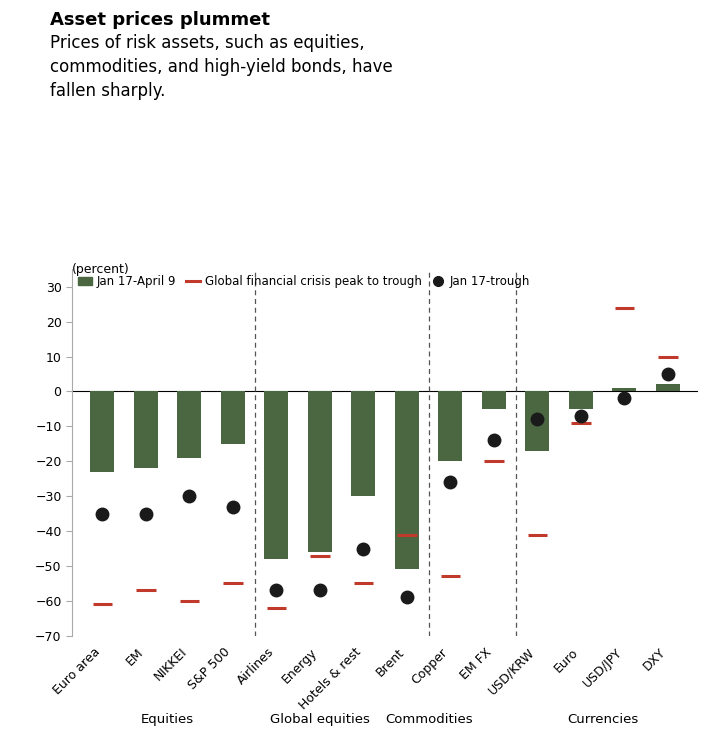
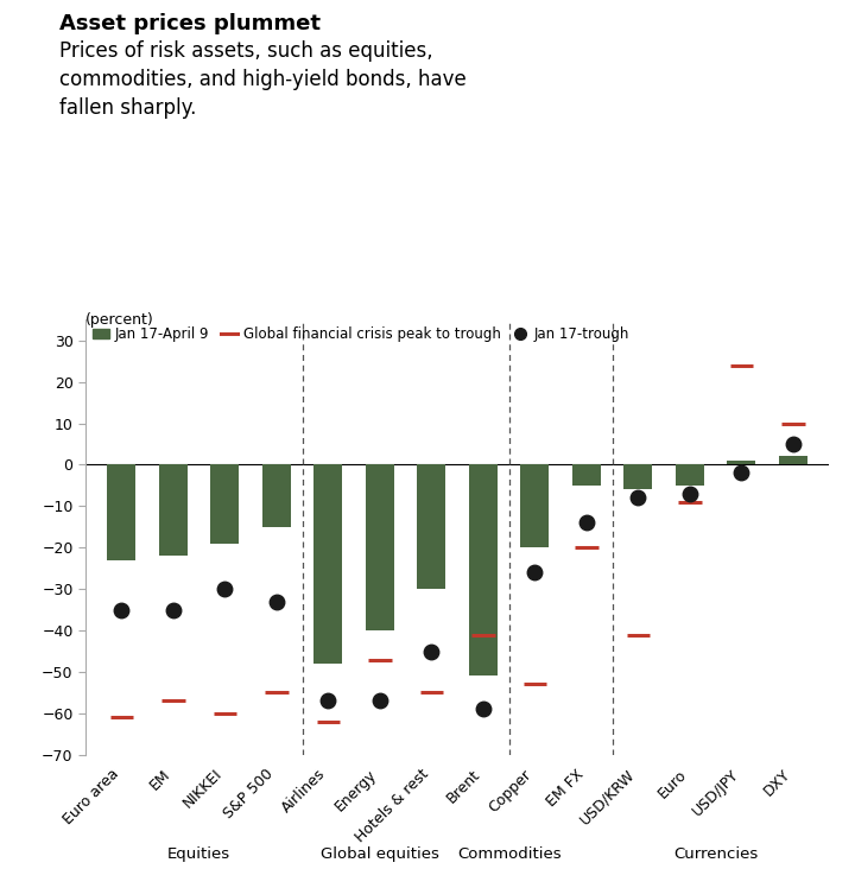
Energy: -46 -> -40
USD/KRW: -17 -> -6
